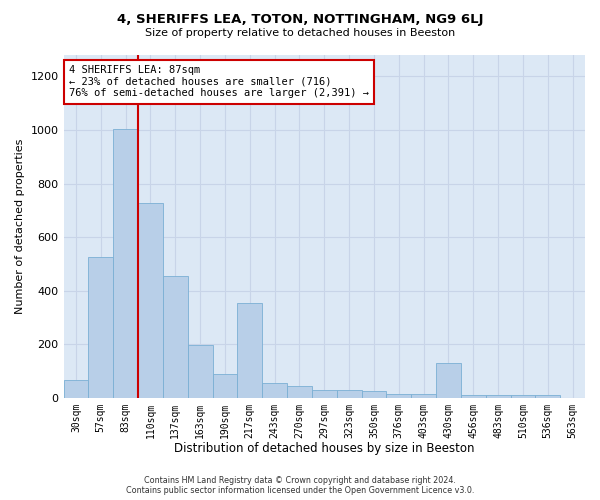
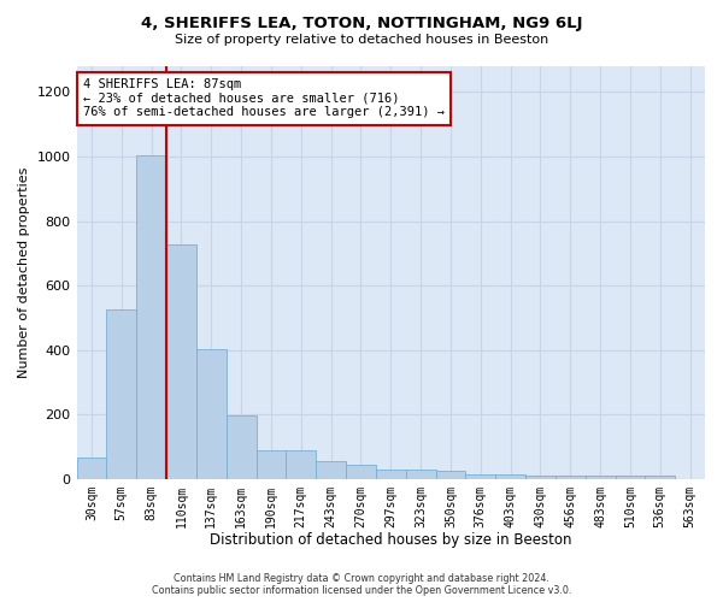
137sqm: 455 -> 403
217sqm: 355 -> 90
430sqm: 130 -> 10
